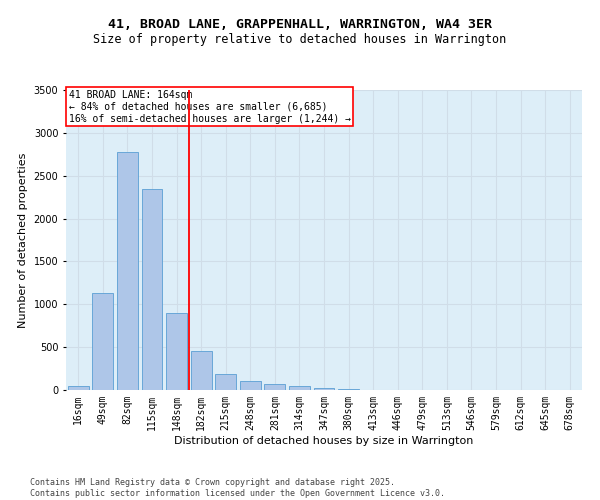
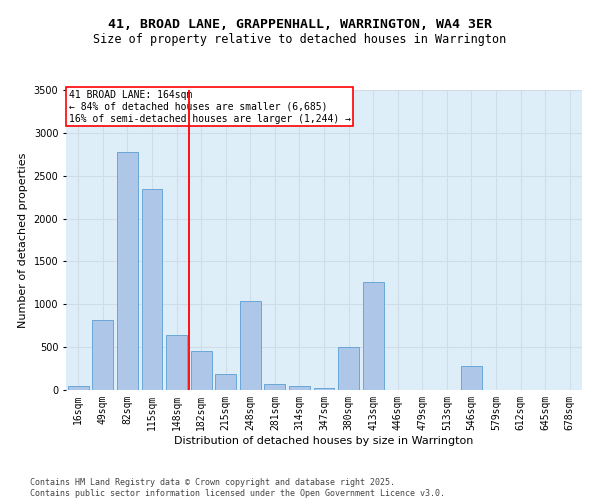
49sqm: 1130 -> 820
148sqm: 900 -> 640
248sqm: 110 -> 1040
380sqm: 10 -> 500
413sqm: 0 -> 1260
546sqm: 0 -> 280
